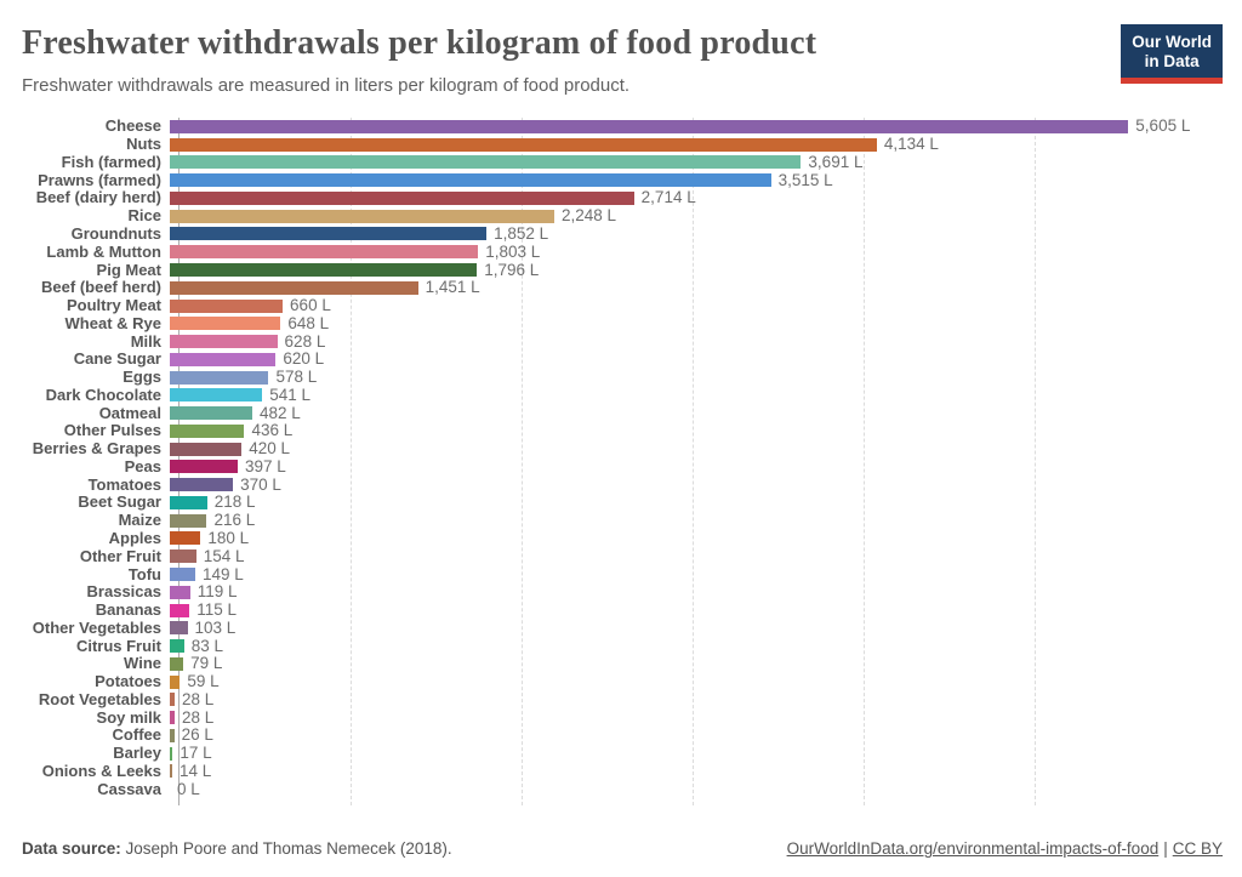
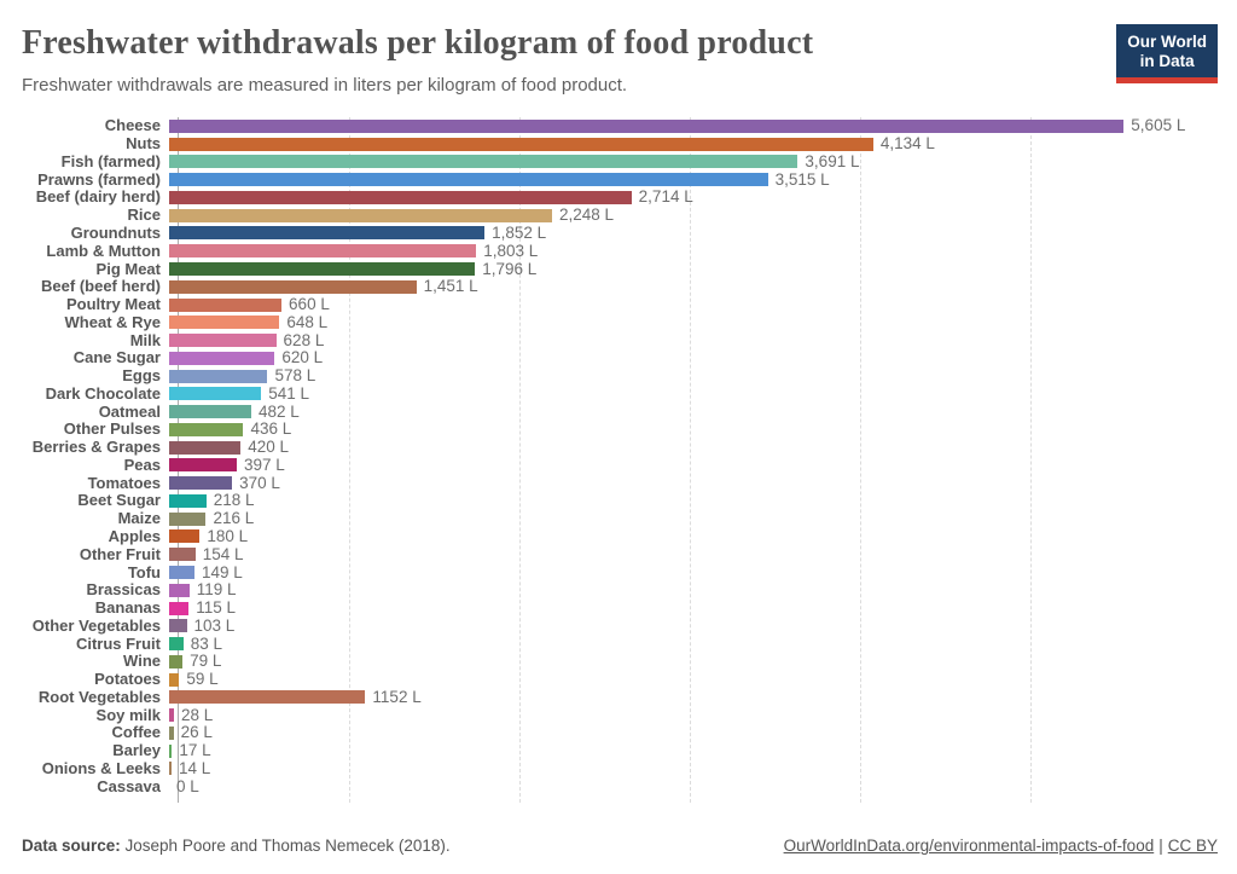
Root Vegetables: 28 -> 1152
